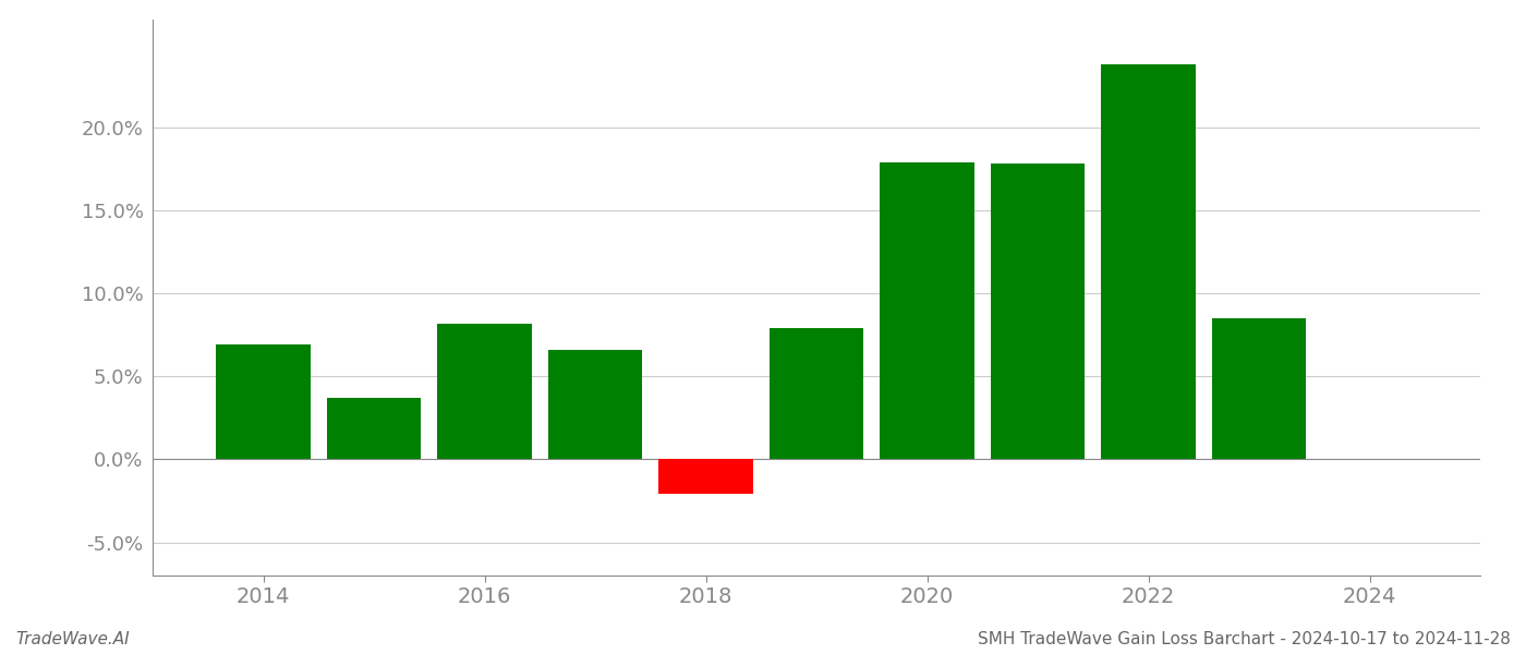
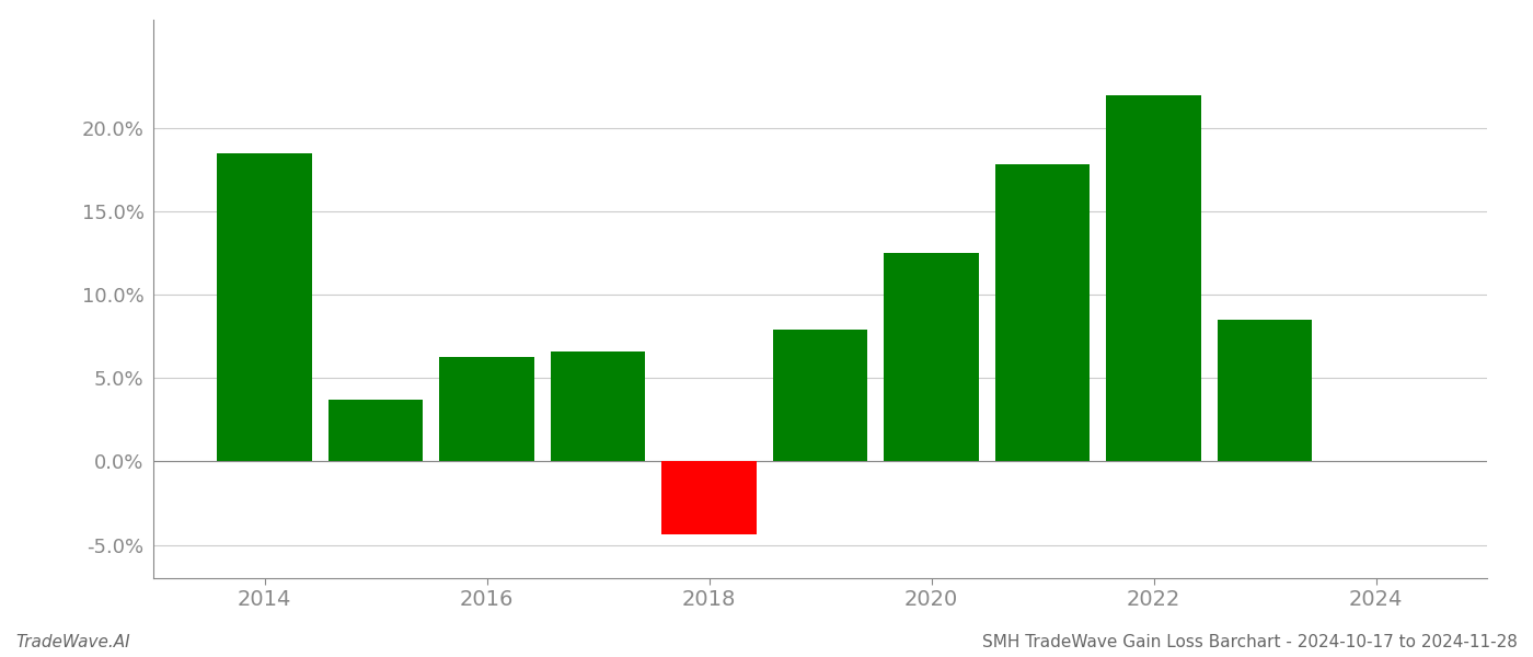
2014: 6.9% -> 18.5%
2016: 8.2% -> 6.3%
2018: -2.1% -> -4.4%
2020: 17.9% -> 12.5%
2022: 23.8% -> 22.0%
